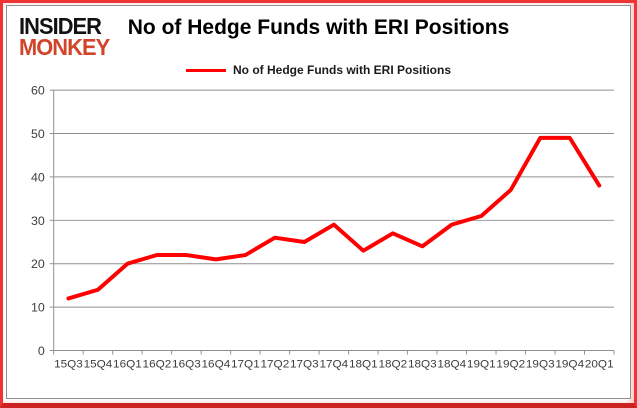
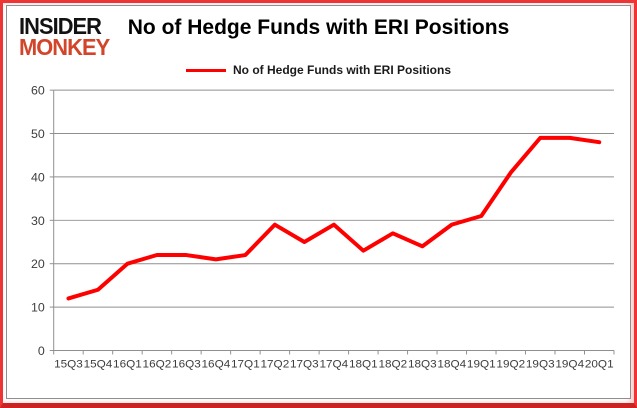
17Q2: 26 -> 29
19Q2: 37 -> 41
20Q1: 38 -> 48
